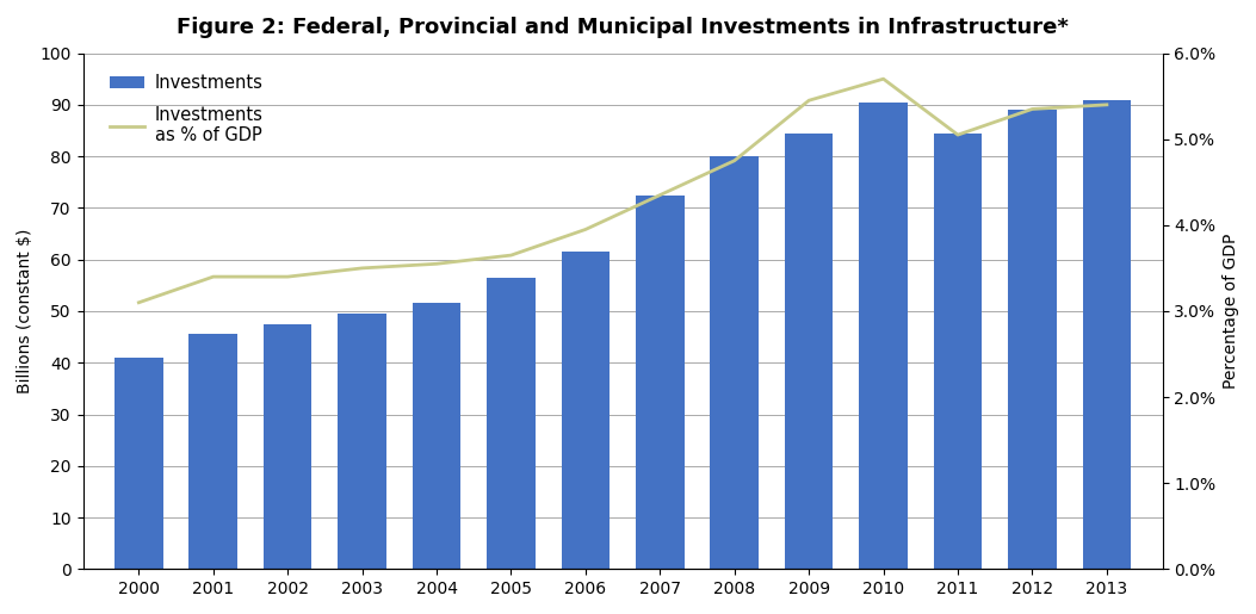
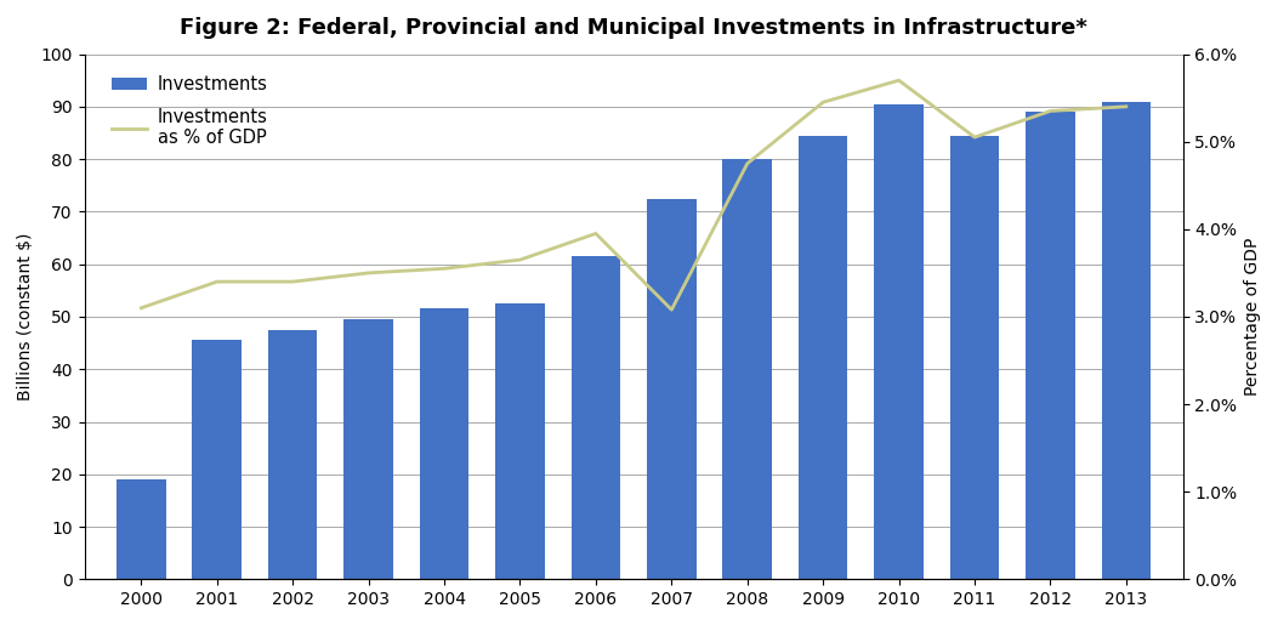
Investments/2000: 41.0 -> 19.0
Investments/2005: 56.5 -> 52.5
Investments as % of GDP/2007: 4.35% -> 3.08%
